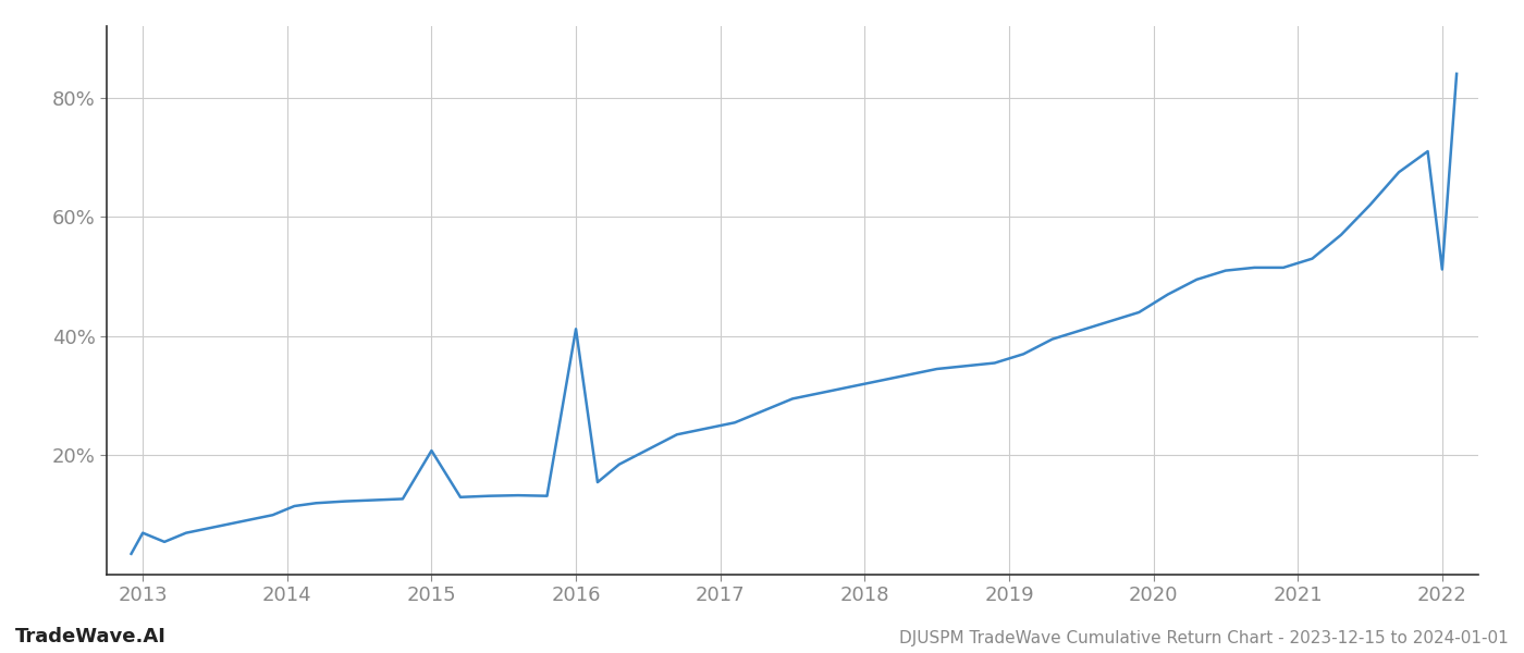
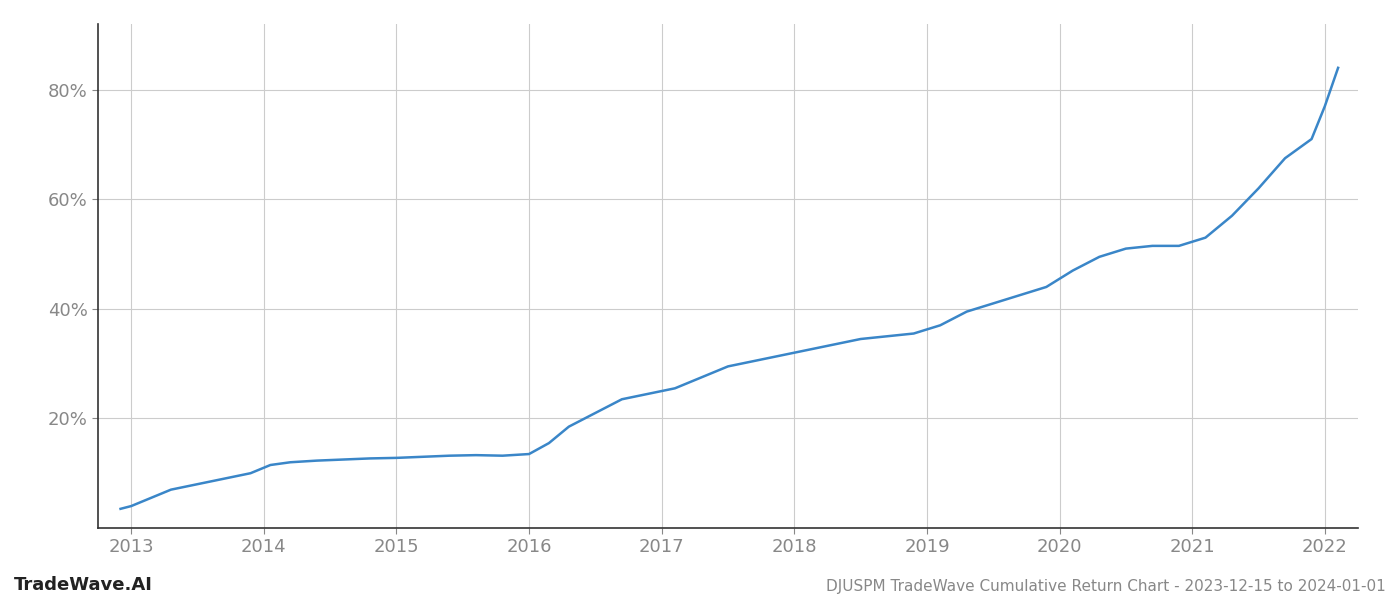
2013: 7.0% -> 4.0%
2015: 20.8% -> 12.8%
2016: 41.2% -> 13.5%
2022: 51.2% -> 77.0%
